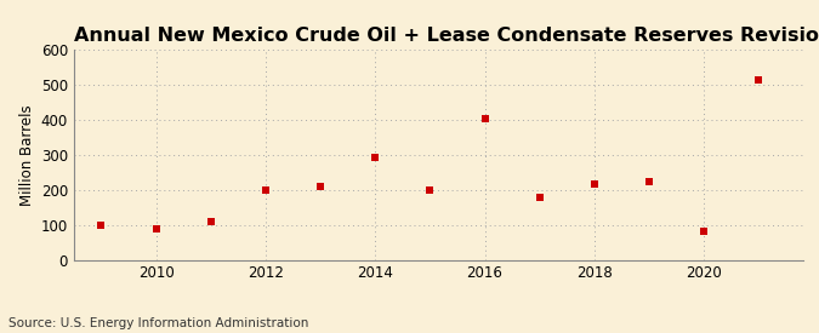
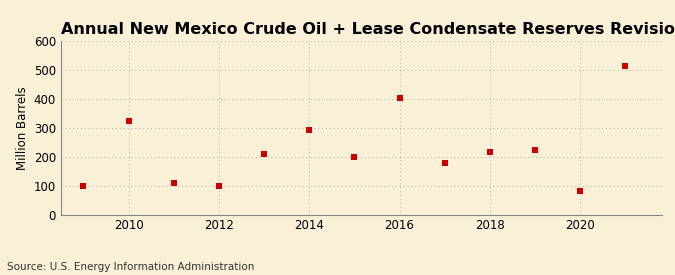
2010: 88 -> 325
2012: 200 -> 100
